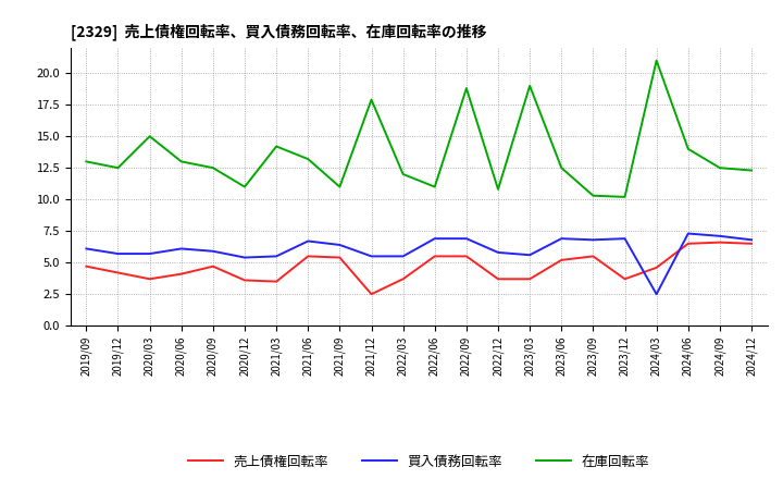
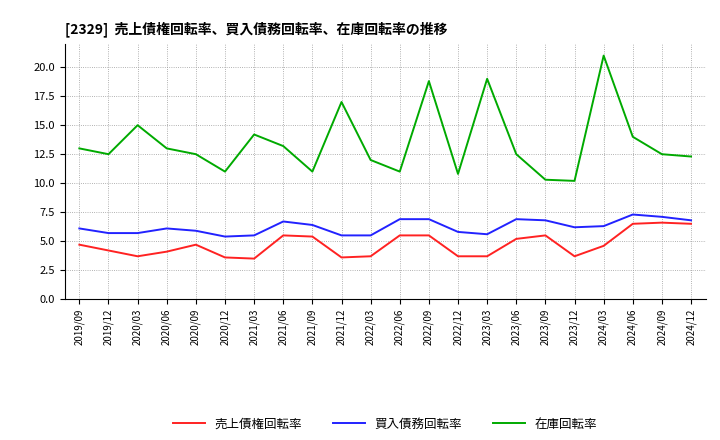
売上債権回転率/2021/12: 2.5 -> 3.6
在庫回転率/2021/12: 17.9 -> 17.0
買入債務回転率/2023/12: 6.9 -> 6.2
買入債務回転率/2024/03: 2.5 -> 6.3
